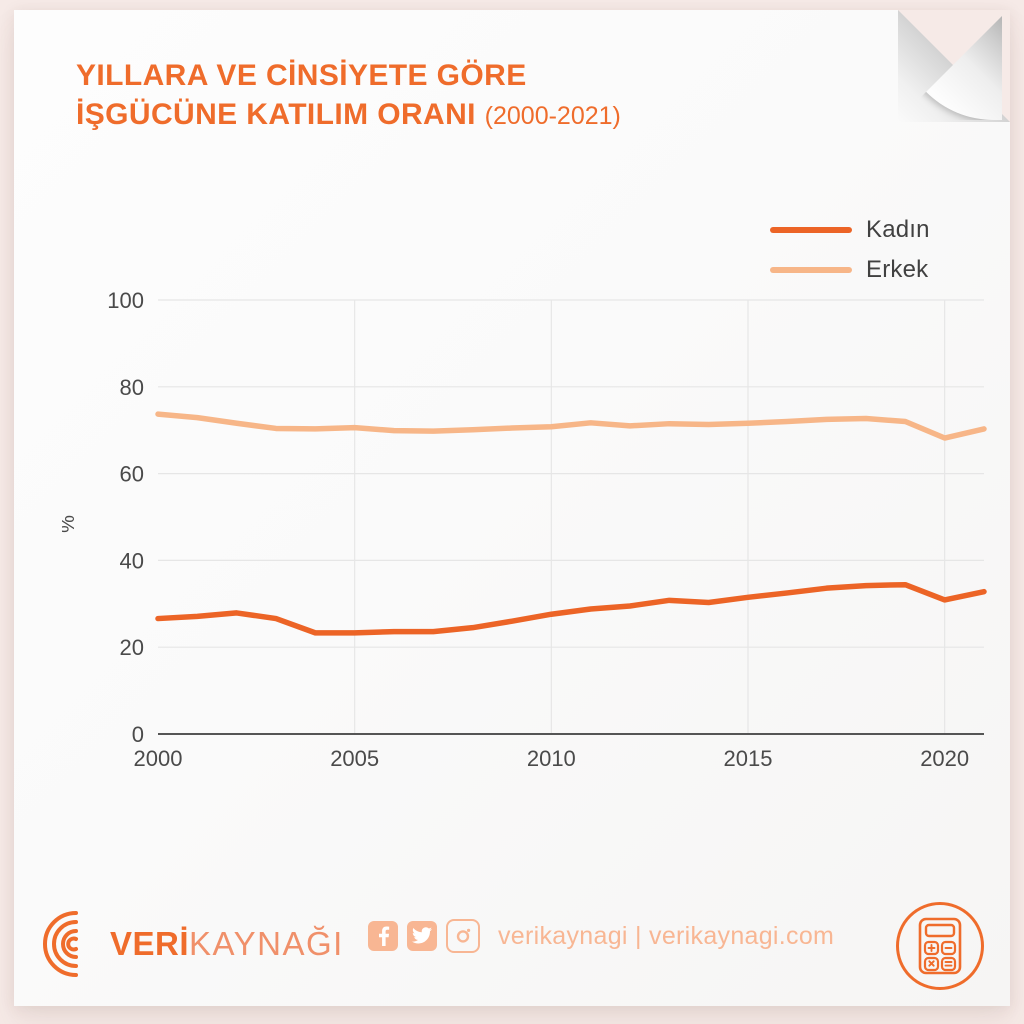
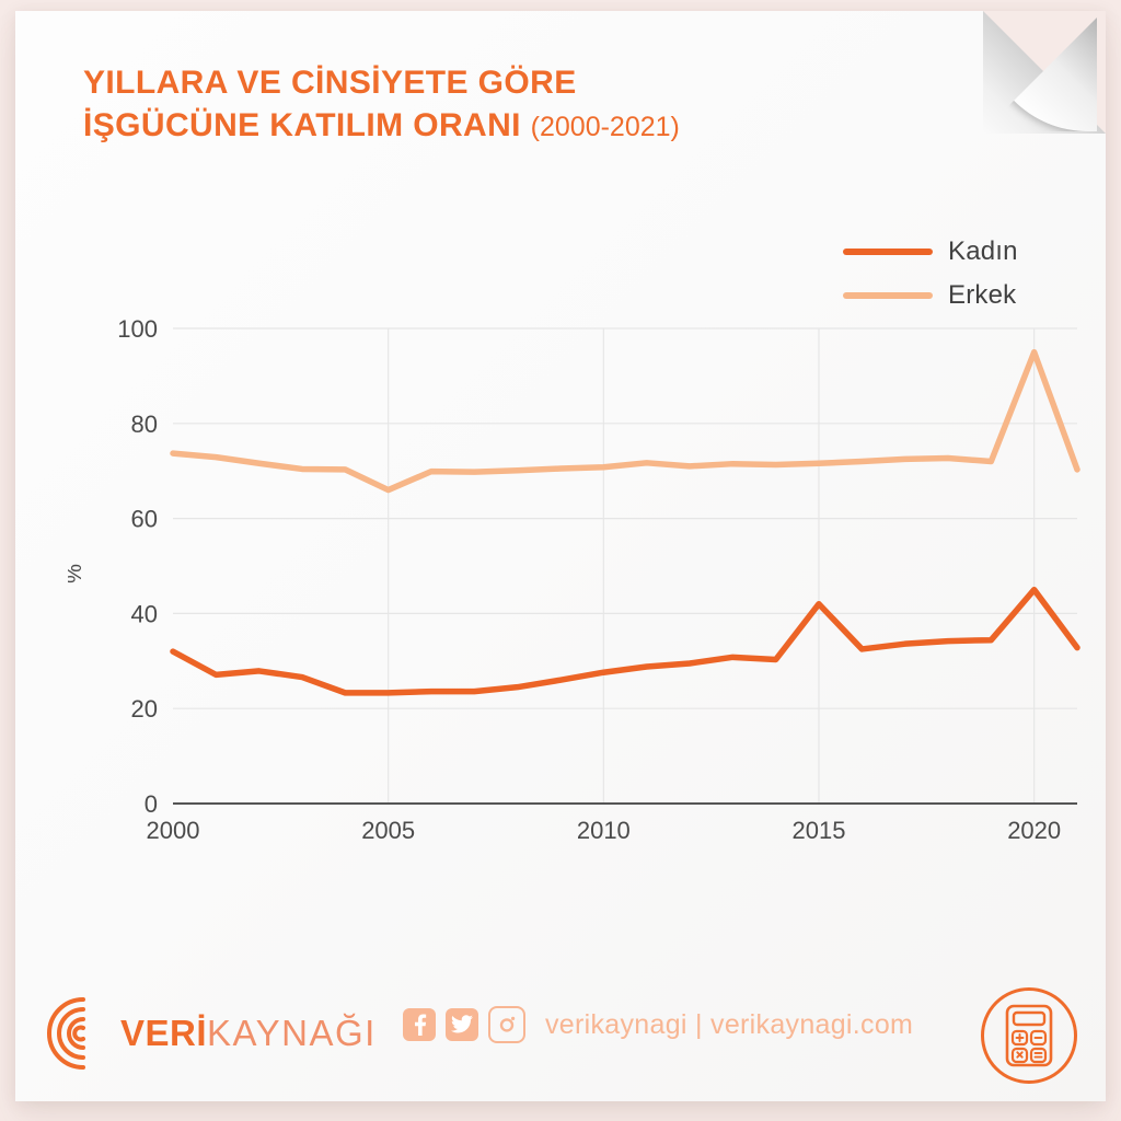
Kadın/2000: 27 -> 32
Erkek/2005: 71 -> 66
Kadın/2015: 32 -> 42
Kadın/2020: 31 -> 45
Erkek/2020: 68 -> 95
